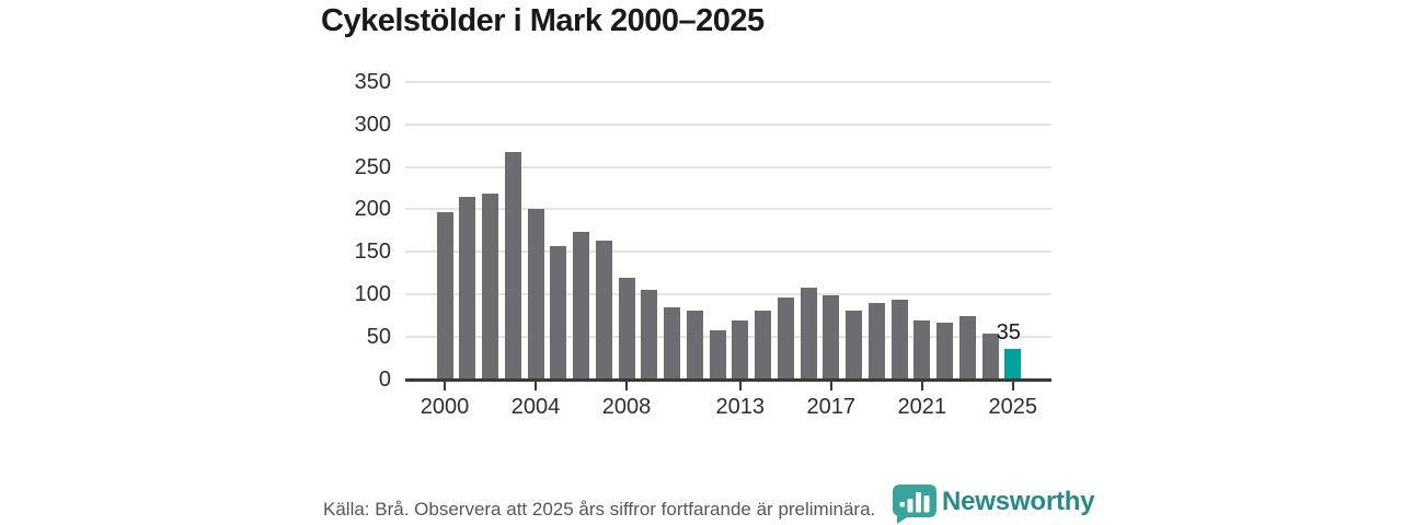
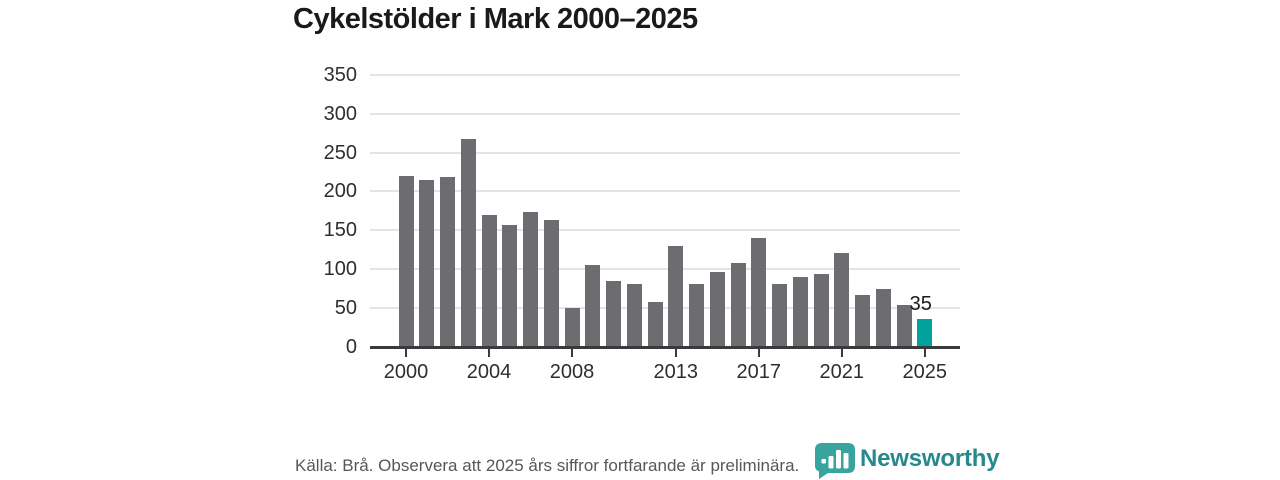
2000: 200 -> 220
2004: 200 -> 170
2008: 120 -> 50
2013: 70 -> 130
2017: 100 -> 140
2021: 70 -> 120
